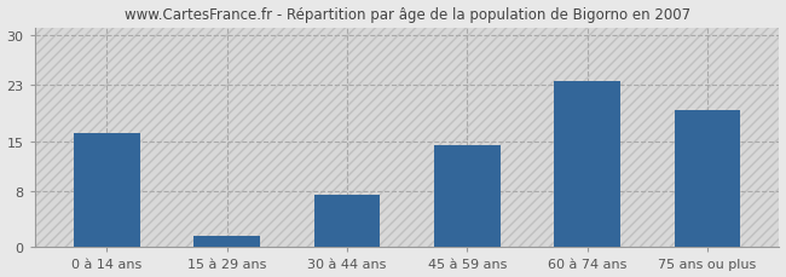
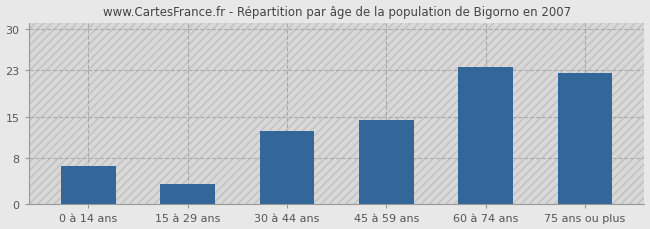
0 à 14 ans: 16.2 -> 6.5
15 à 29 ans: 1.6 -> 3.5
30 à 44 ans: 7.4 -> 12.5
75 ans ou plus: 19.4 -> 22.5
